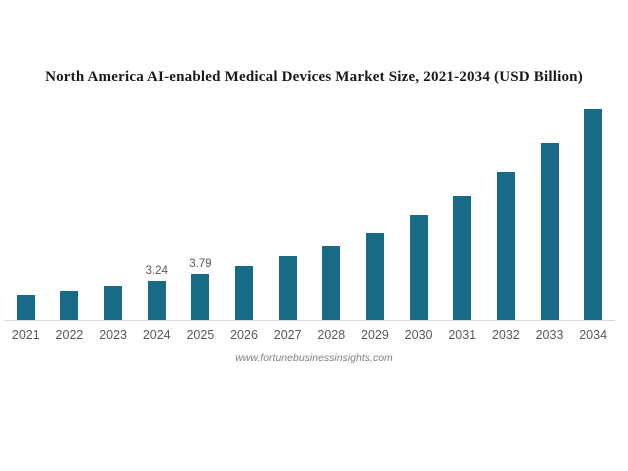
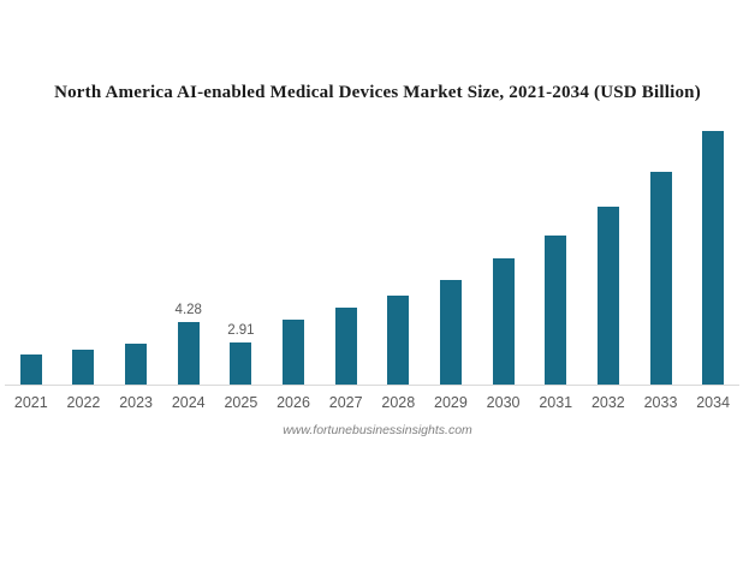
2024: 3.24 -> 4.28
2025: 3.79 -> 2.91
